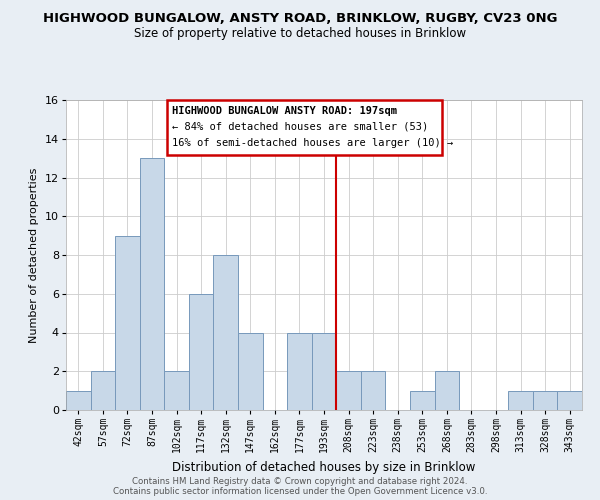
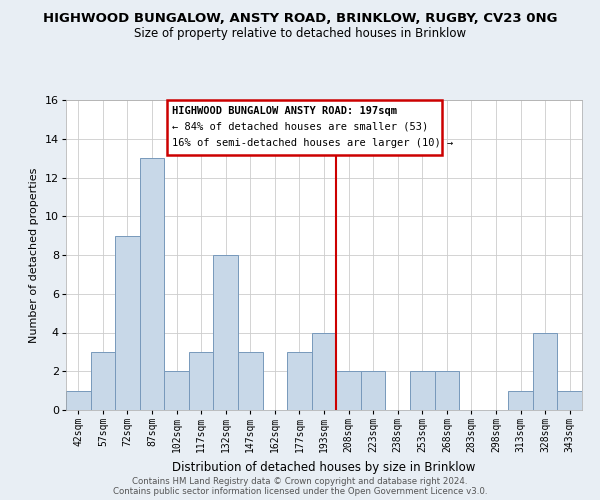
57sqm: 2 -> 3
117sqm: 6 -> 3
147sqm: 4 -> 3
177sqm: 4 -> 3
253sqm: 1 -> 2
328sqm: 1 -> 4
